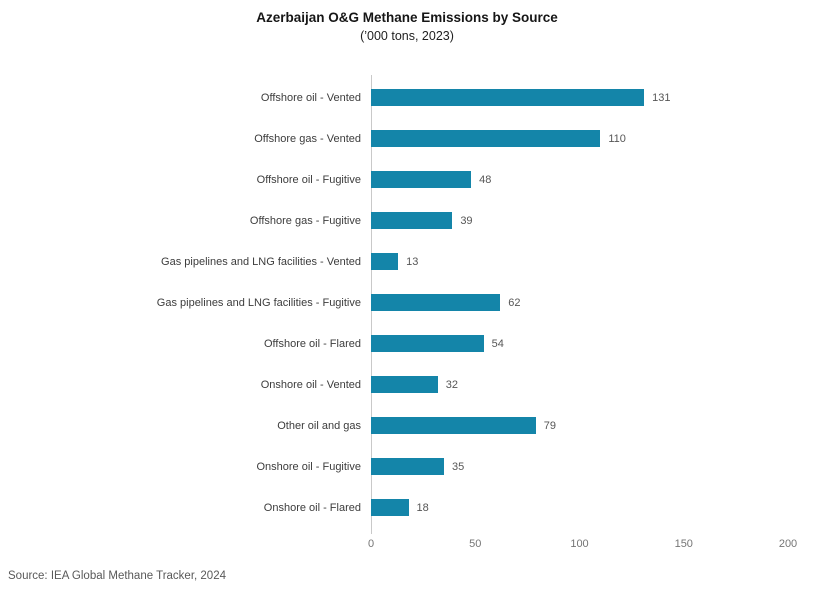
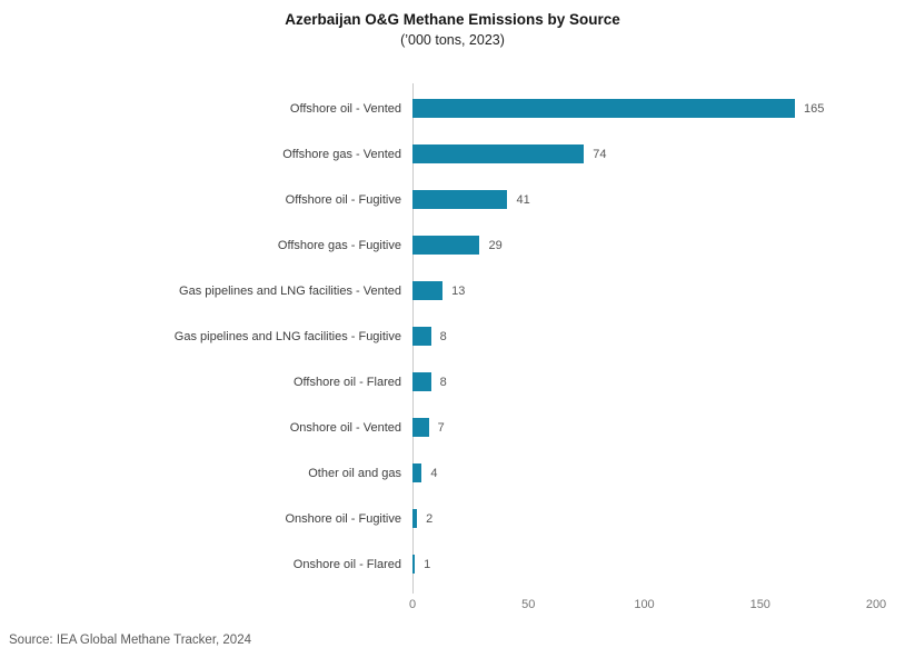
Offshore oil - Vented: 131 -> 165
Offshore gas - Vented: 110 -> 74
Offshore oil - Fugitive: 48 -> 41
Offshore gas - Fugitive: 39 -> 29
Gas pipelines and LNG facilities - Fugitive: 62 -> 8
Offshore oil - Flared: 54 -> 8
Onshore oil - Vented: 32 -> 7
Other oil and gas: 79 -> 4
Onshore oil - Fugitive: 35 -> 2
Onshore oil - Flared: 18 -> 1
